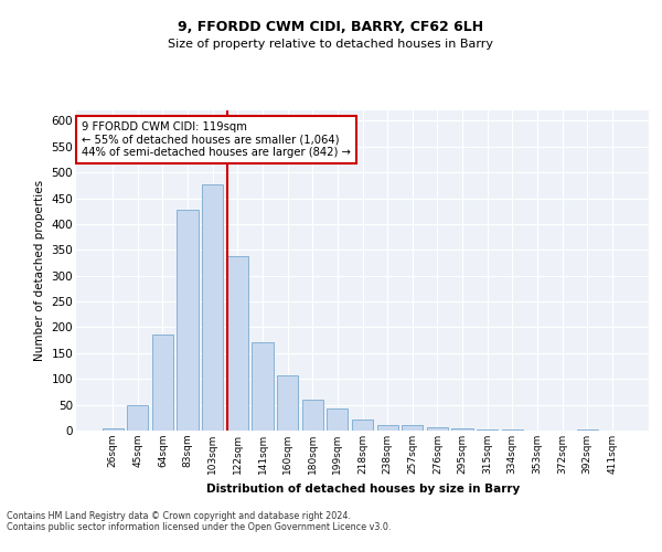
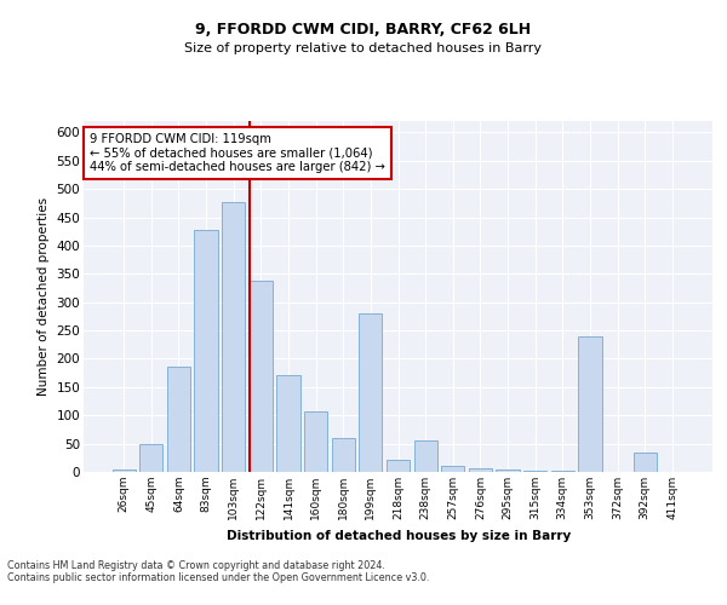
199sqm: 43 -> 280
238sqm: 10 -> 55
353sqm: 1 -> 240
392sqm: 2 -> 35
